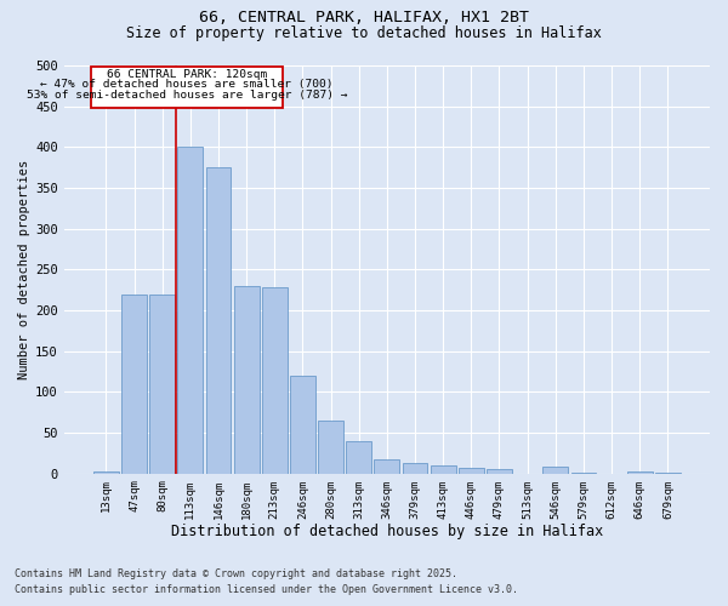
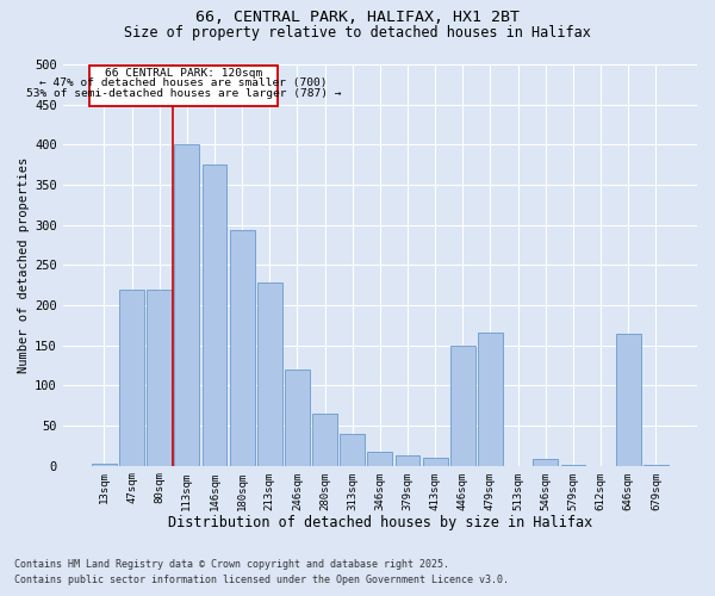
180sqm: 230 -> 294
446sqm: 7 -> 150
479sqm: 5 -> 166
646sqm: 2 -> 164
